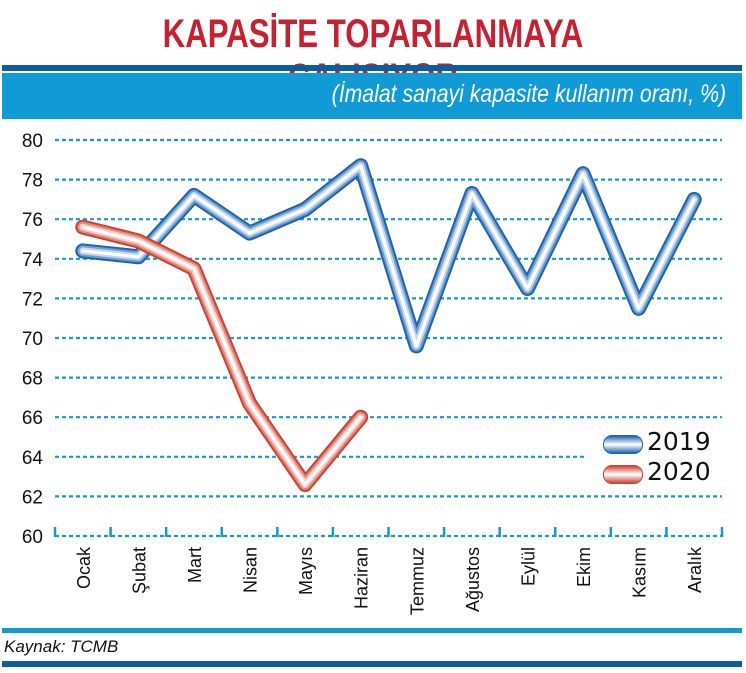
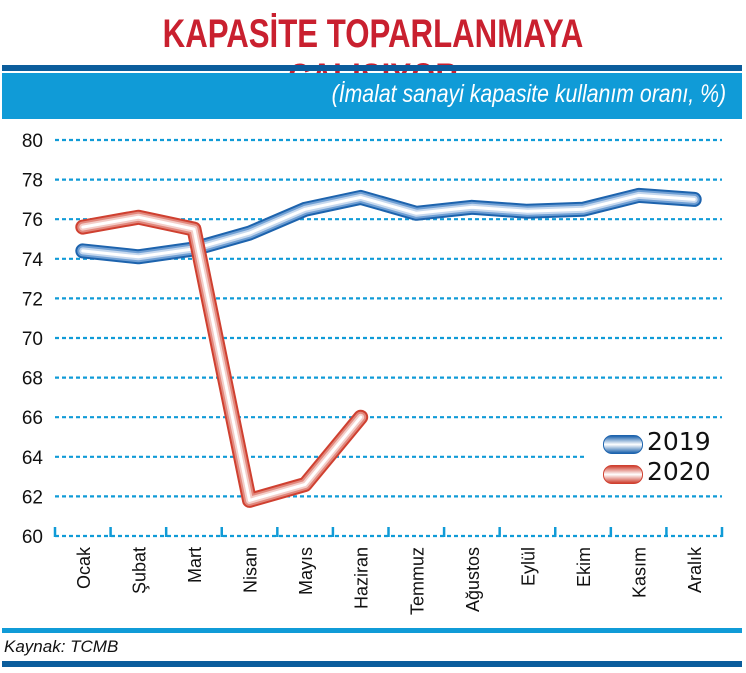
2020/Şubat: 74.9 -> 76.1
2019/Mart: 77.2 -> 74.5
2020/Mart: 73.5 -> 75.5
2020/Nisan: 66.7 -> 61.8
2019/Haziran: 78.7 -> 77.1
2019/Temmuz: 69.6 -> 76.3
2019/Ağustos: 77.3 -> 76.6
2019/Eylül: 72.5 -> 76.4
2019/Ekim: 78.3 -> 76.5
2019/Kasım: 71.5 -> 77.2
